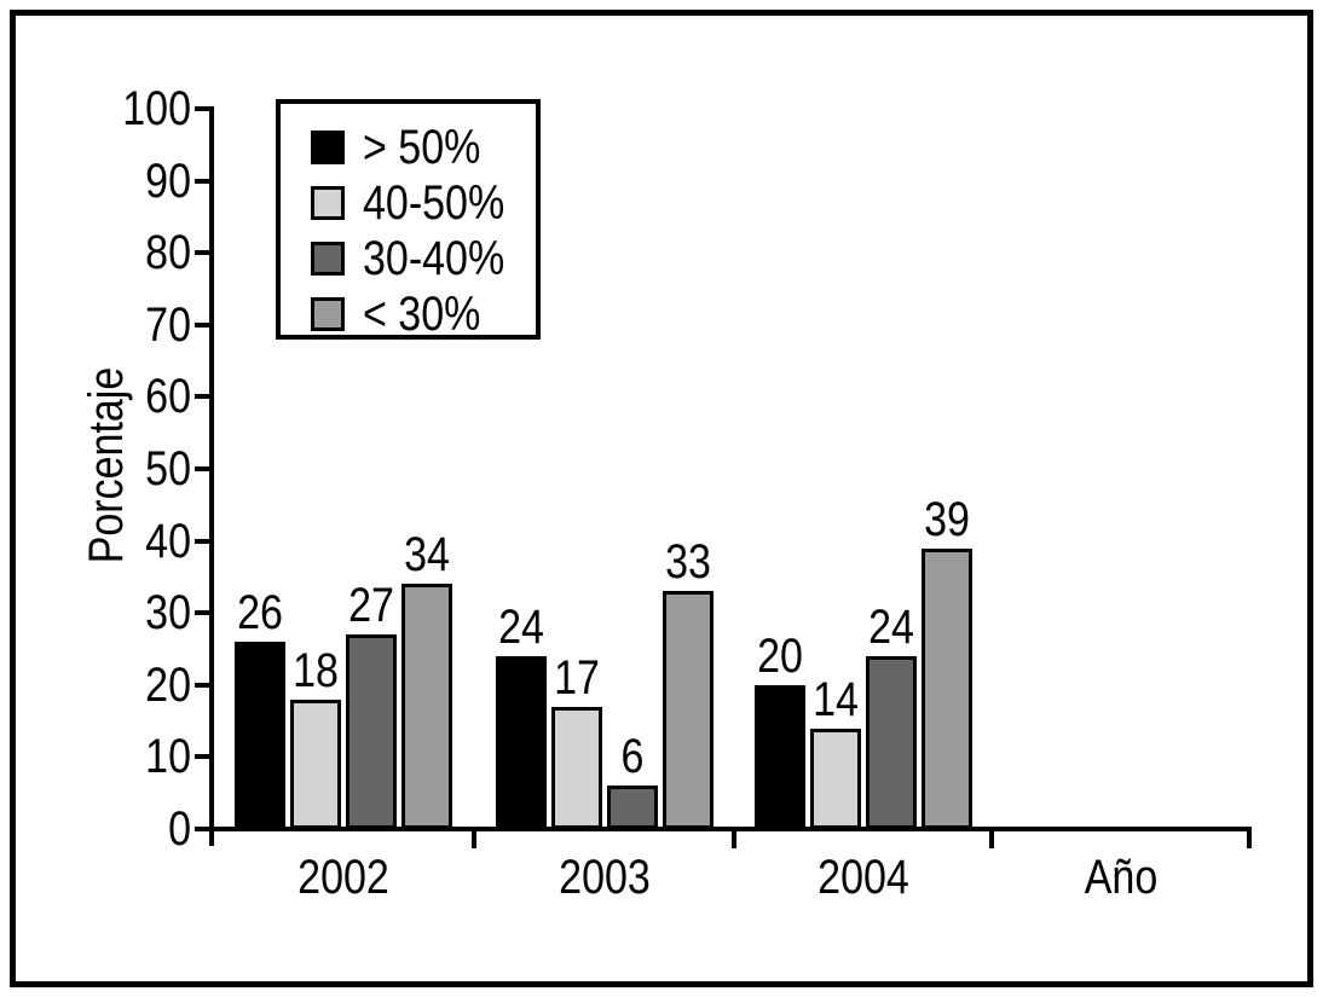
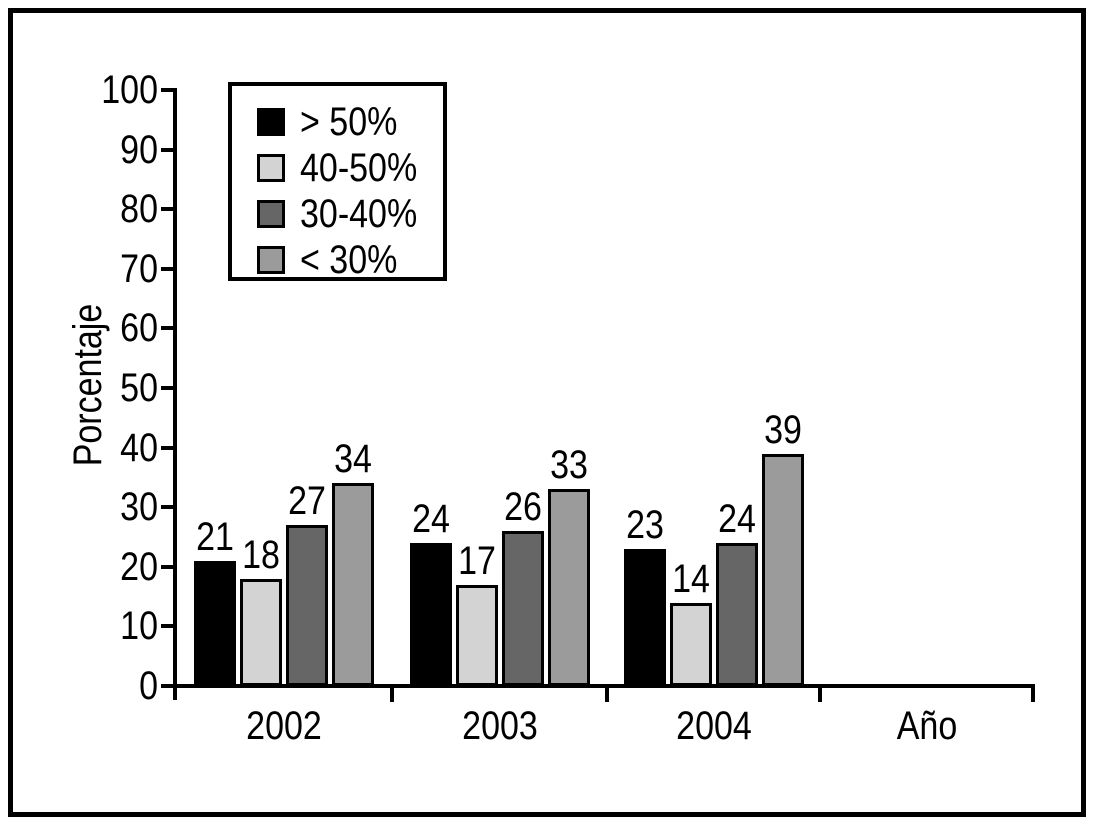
> 50%/2002: 26 -> 21
30-40%/2003: 6 -> 26
> 50%/2004: 20 -> 23
